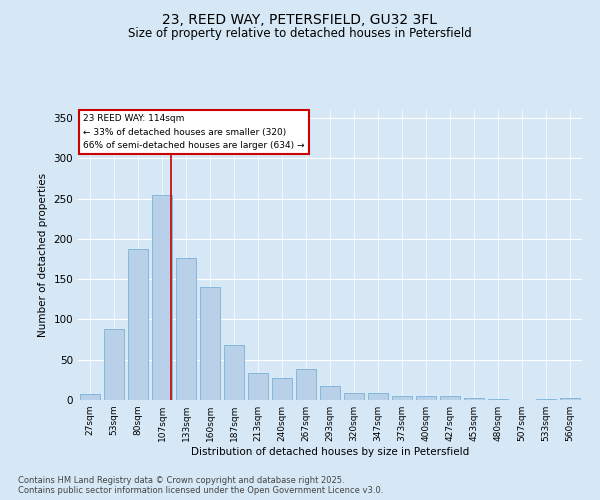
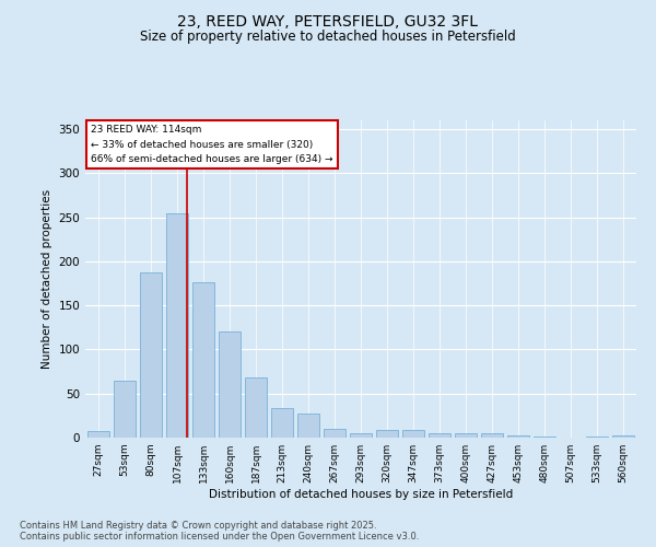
53sqm: 88 -> 65
160sqm: 140 -> 120
267sqm: 38 -> 10
293sqm: 18 -> 5
